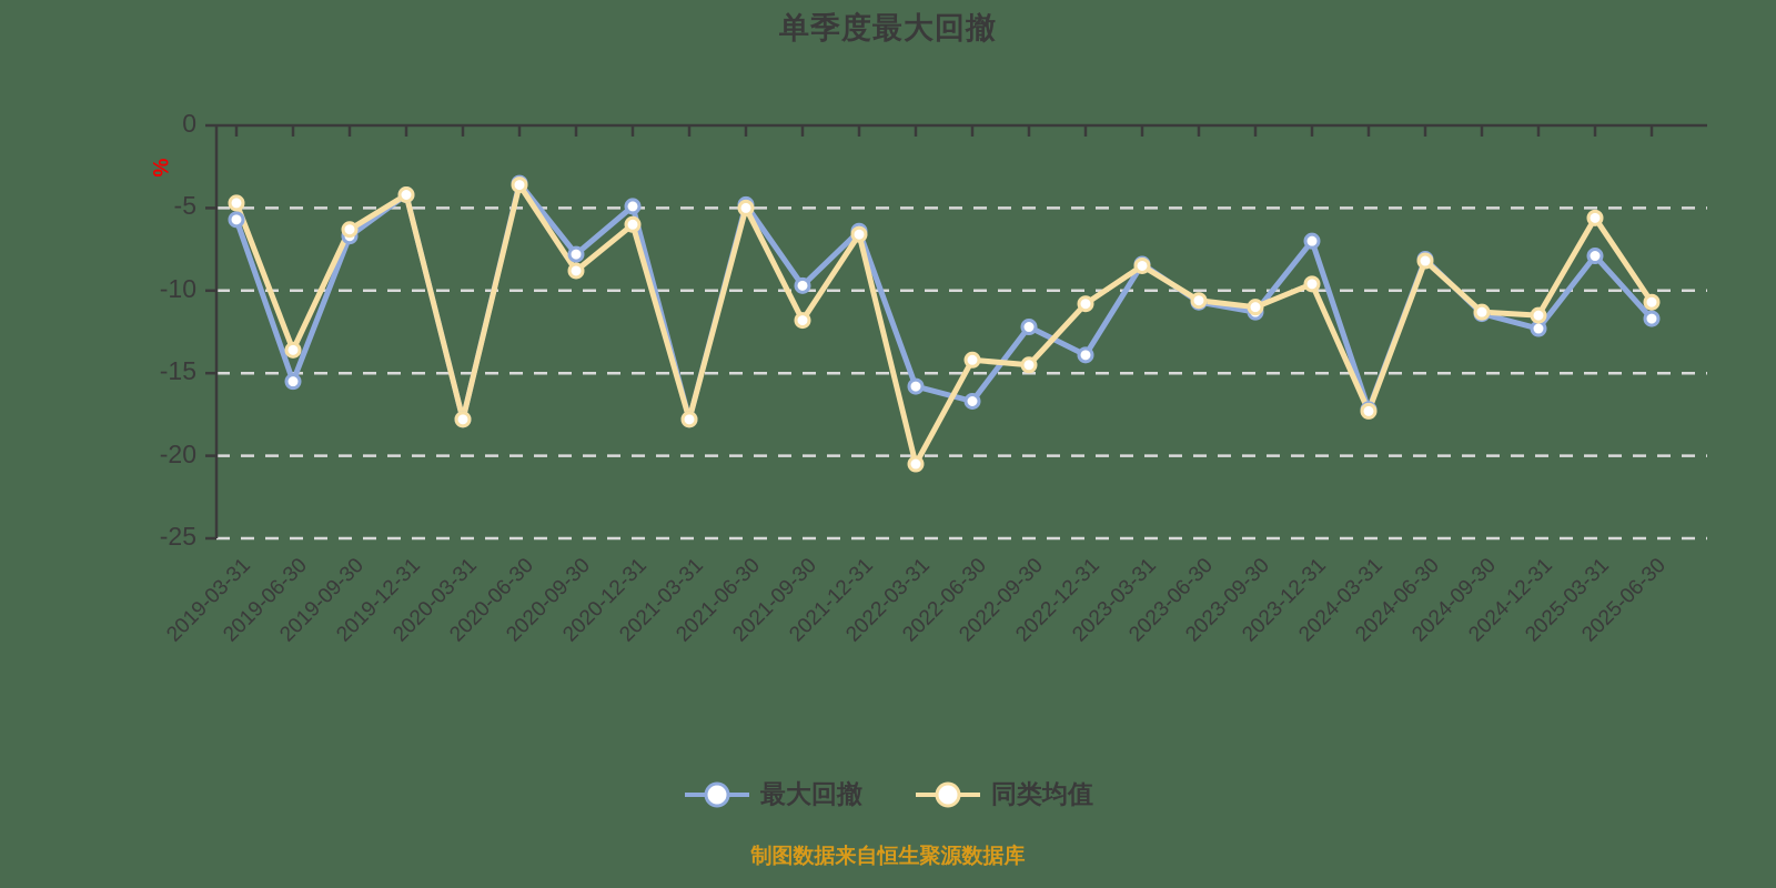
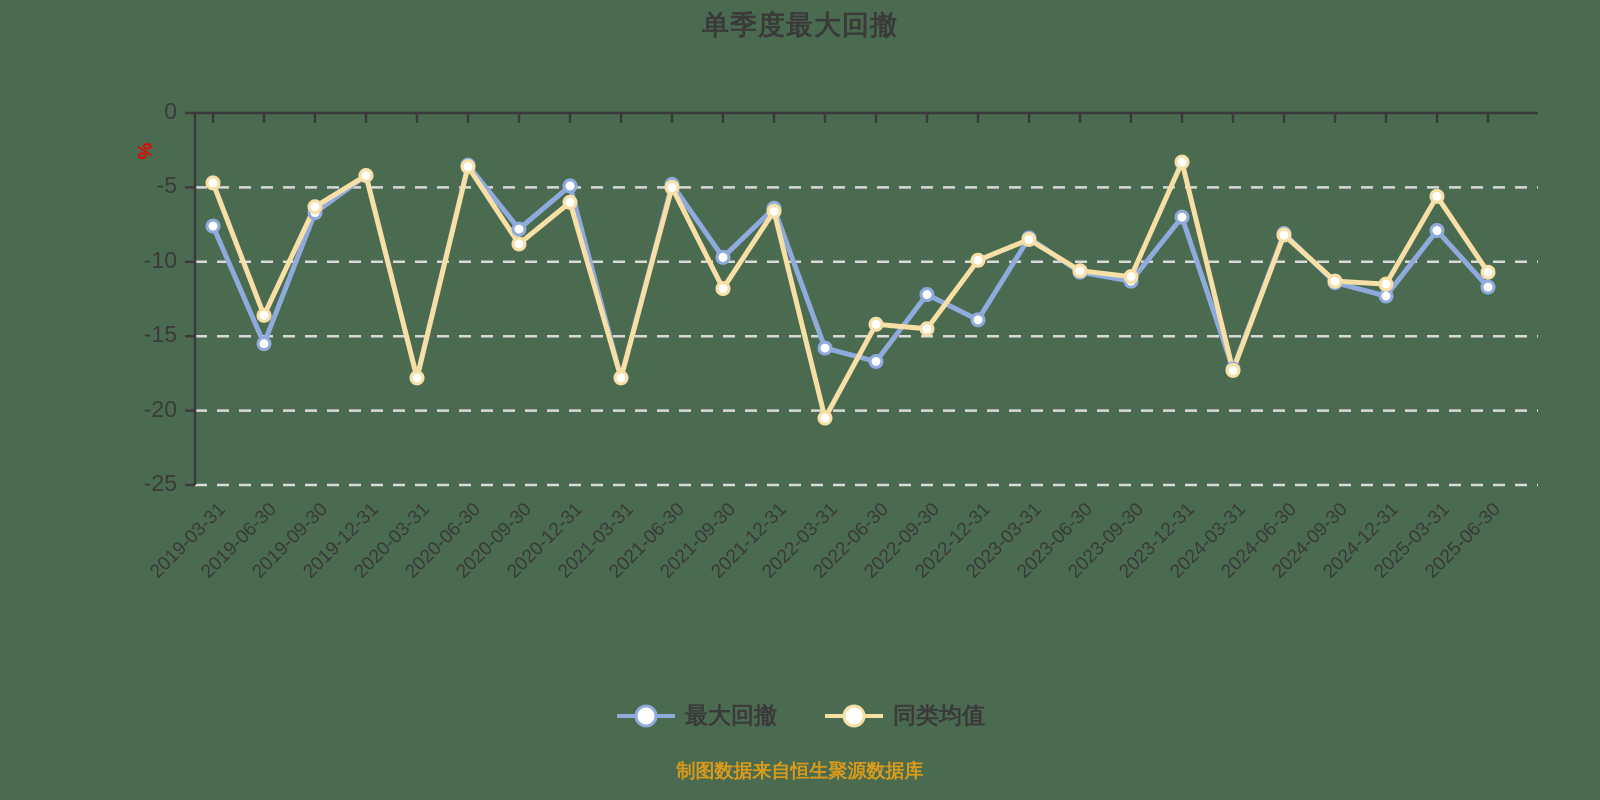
最大回撤/2019-03-31: -5.7 -> -7.6
同类均值/2022-12-31: -10.8 -> -9.9
同类均值/2023-12-31: -9.6 -> -3.3
